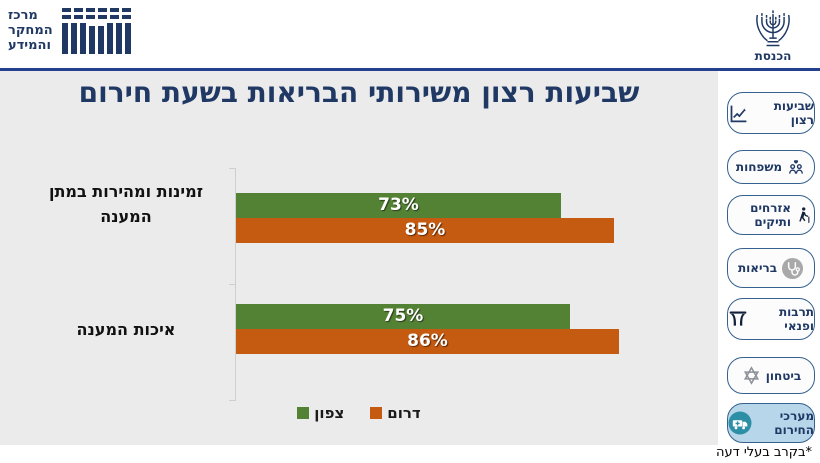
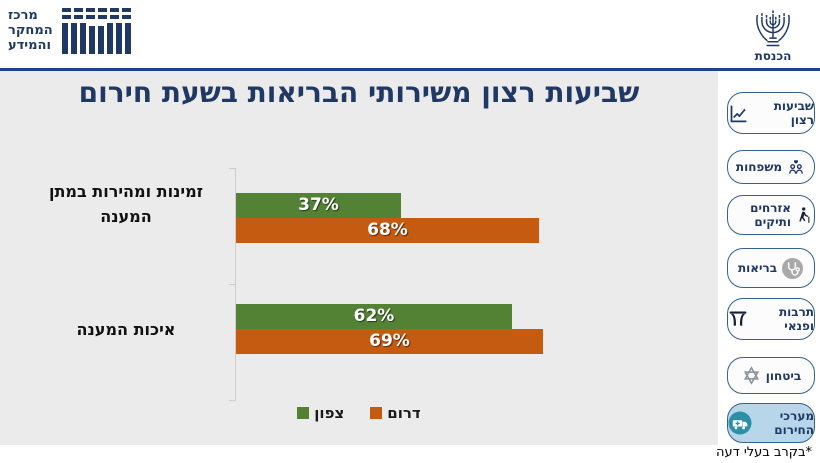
צפון/זמינות ומהירות במתן המענה: 73% -> 37%
דרום/זמינות ומהירות במתן המענה: 85% -> 68%
צפון/איכות המענה: 75% -> 62%
דרום/איכות המענה: 86% -> 69%
